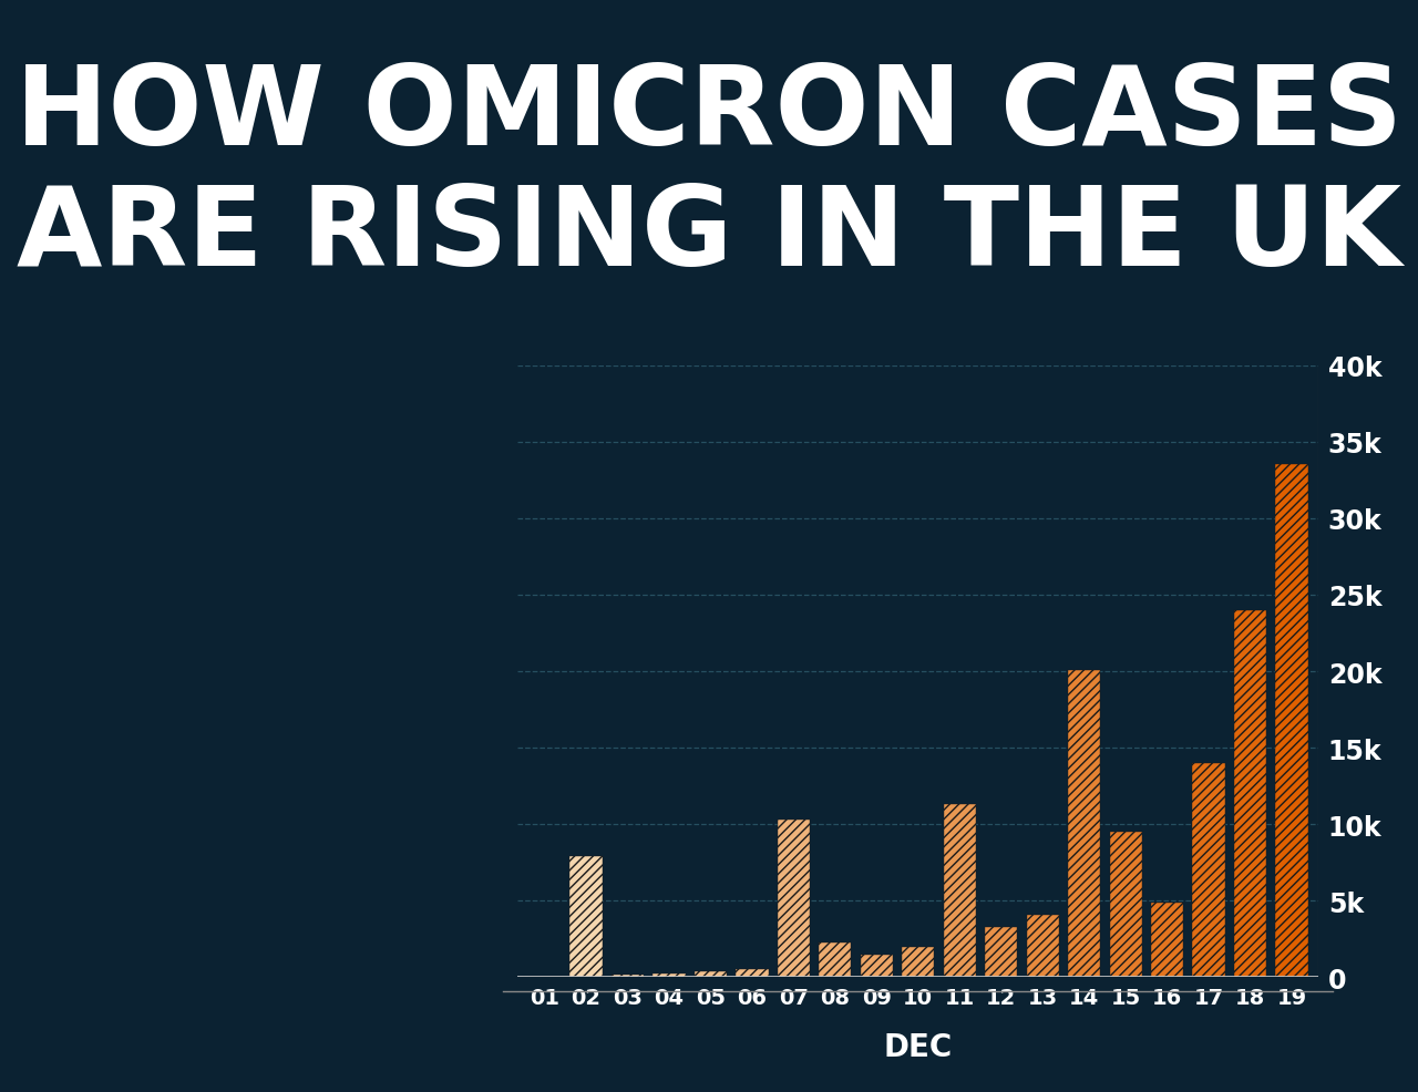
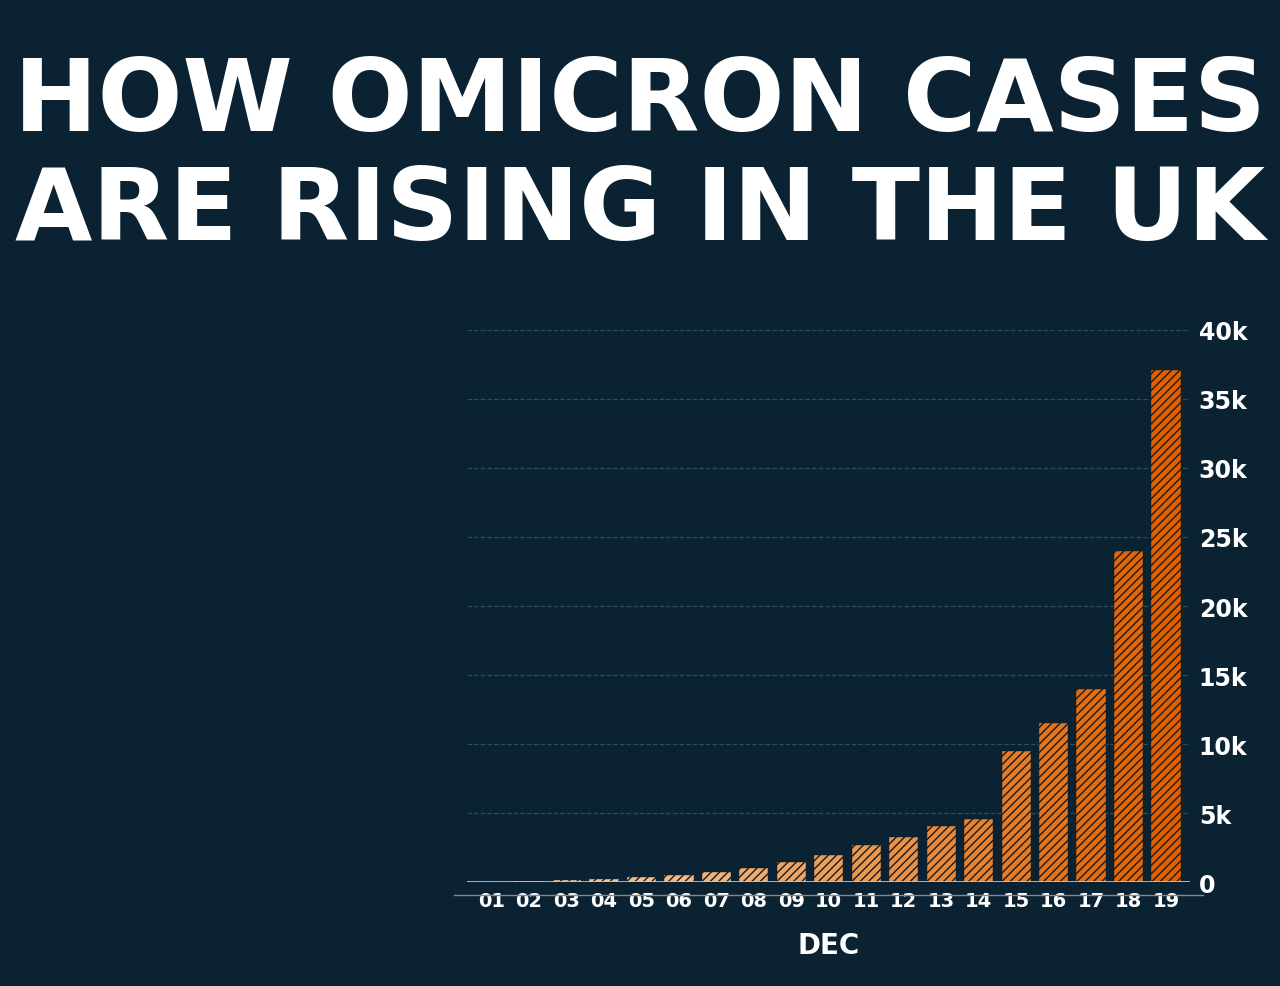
02: 7.9k -> 0.1k
07: 10.3k -> 0.8k
08: 2.3k -> 1.0k
11: 11.3k -> 2.7k
14: 20.1k -> 4.6k
16: 4.9k -> 11.5k
19: 33.5k -> 37.1k
